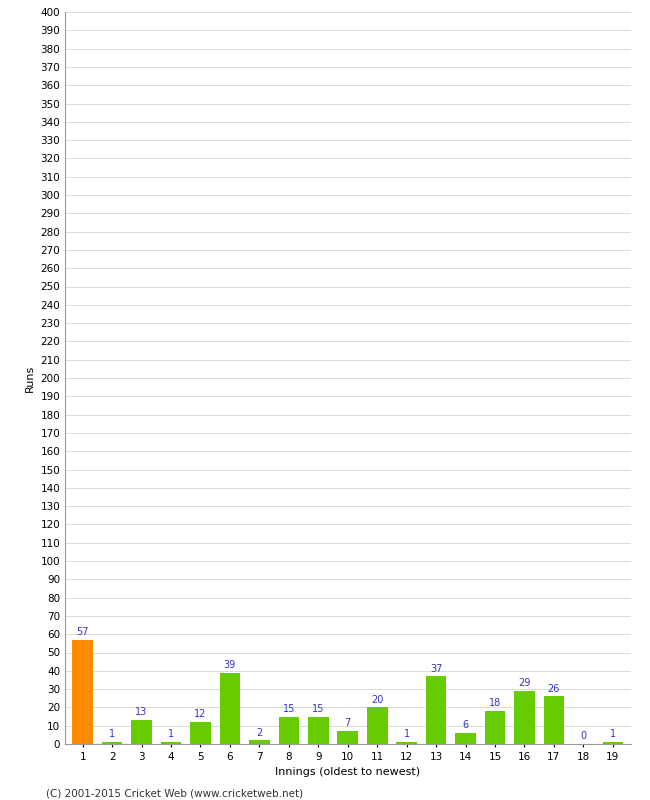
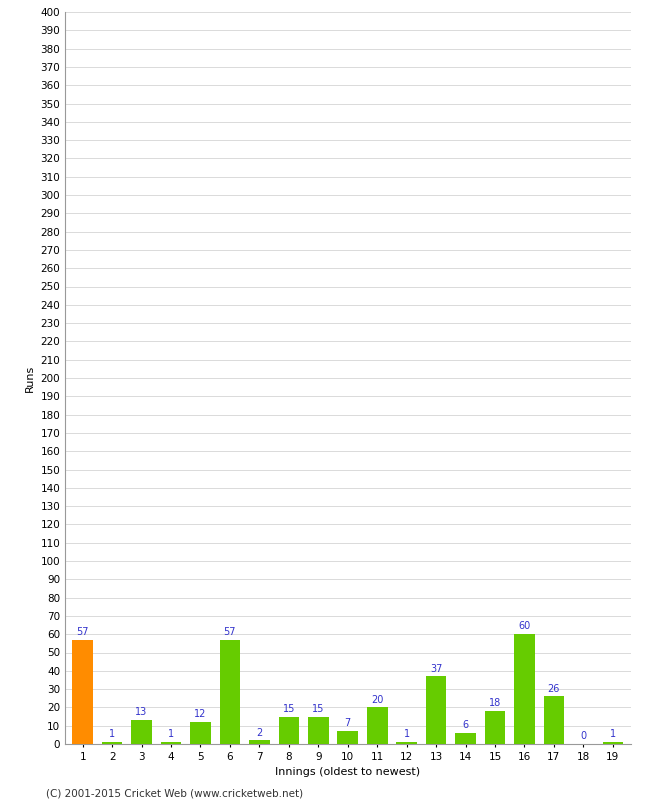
6: 39 -> 57
16: 29 -> 60
